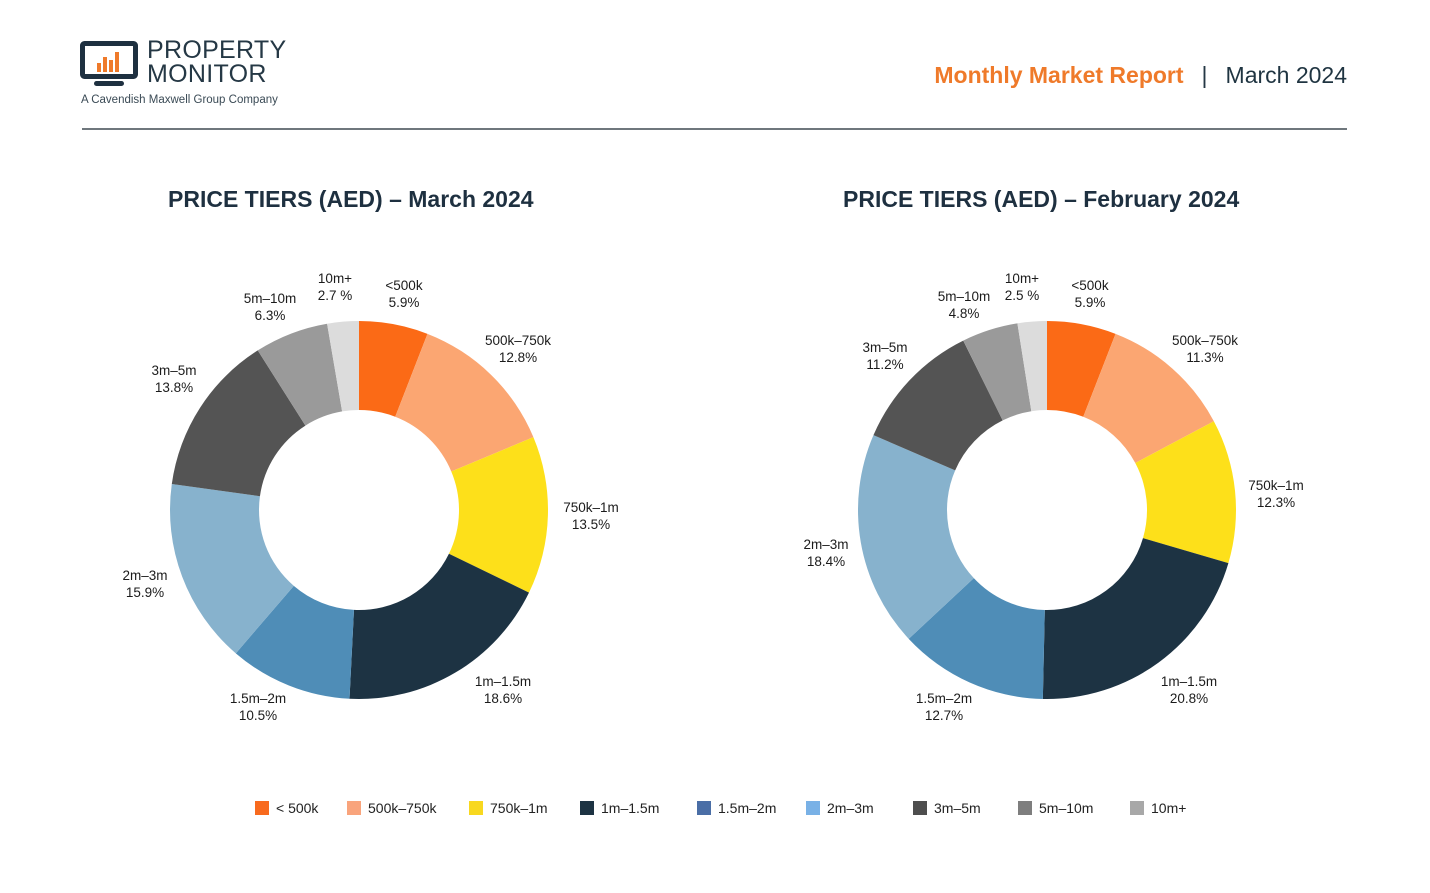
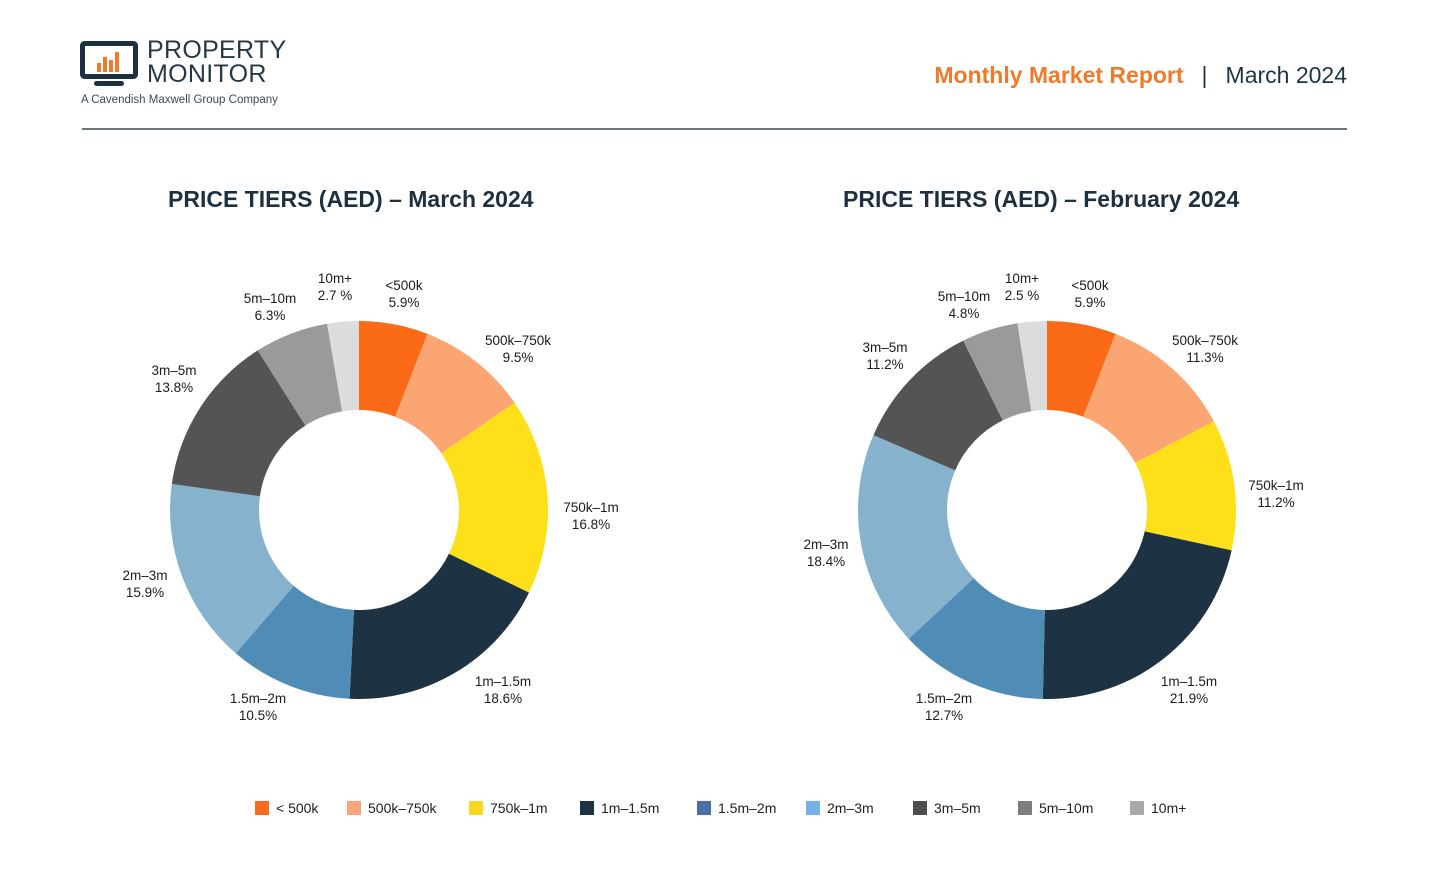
PRICE TIERS (AED) – March 2024/500k–750k: 12.8% -> 9.5%
PRICE TIERS (AED) – March 2024/750k–1m: 13.5% -> 16.8%
PRICE TIERS (AED) – February 2024/750k–1m: 12.3% -> 11.2%
PRICE TIERS (AED) – February 2024/1m–1.5m: 20.8% -> 21.9%
